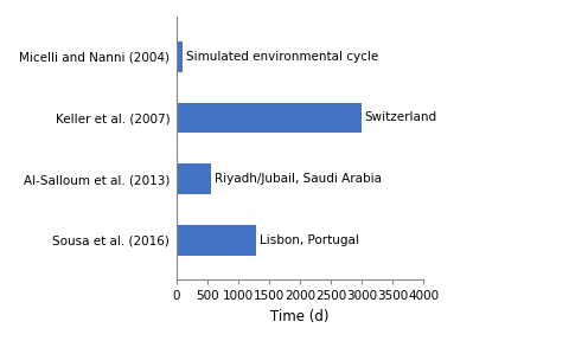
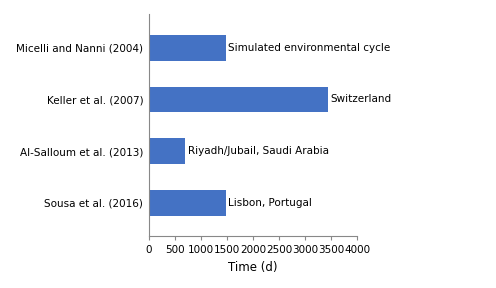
Micelli and Nanni (2004): 100 -> 1480
Keller et al. (2007): 3000 -> 3440
Al-Salloum et al. (2013): 560 -> 700
Sousa et al. (2016): 1290 -> 1480
